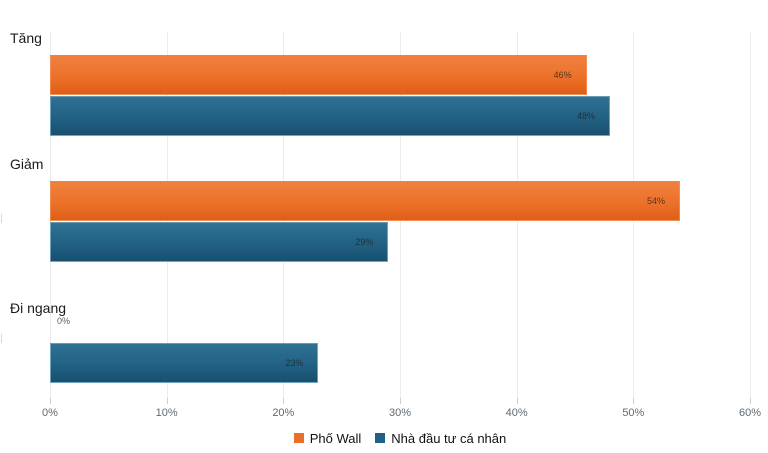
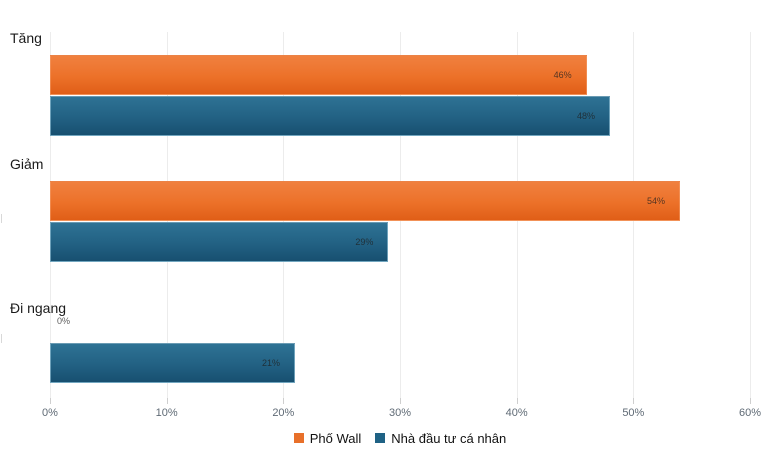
Nhà đầu tư cá nhân/Đi ngang: 23% -> 21%
